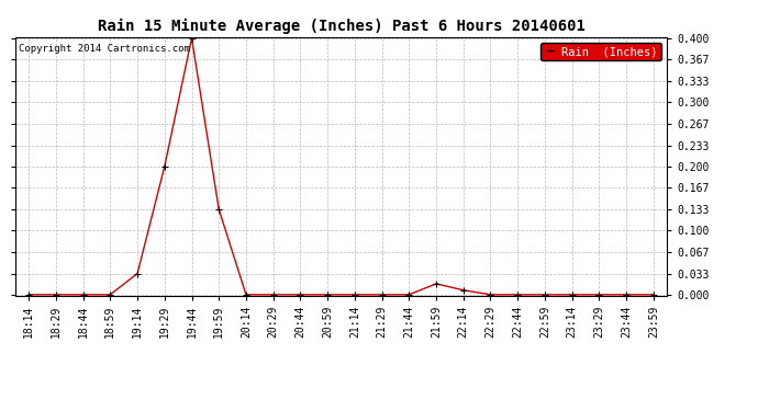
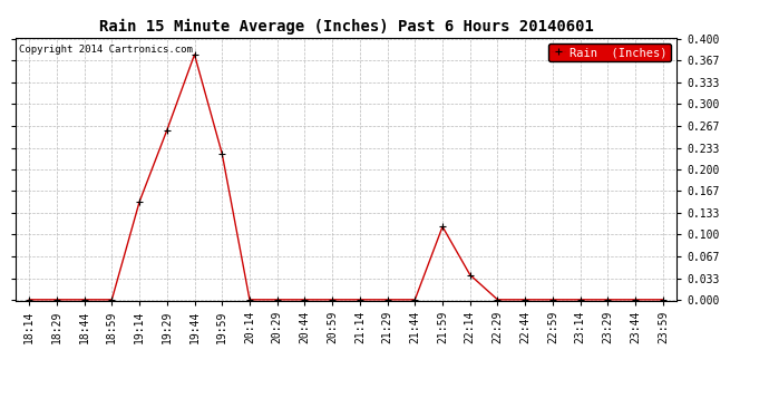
19:14: 0.033 -> 0.150
19:29: 0.200 -> 0.260
19:44: 0.400 -> 0.376
19:59: 0.133 -> 0.224
21:59: 0.017 -> 0.112
22:14: 0.007 -> 0.038
